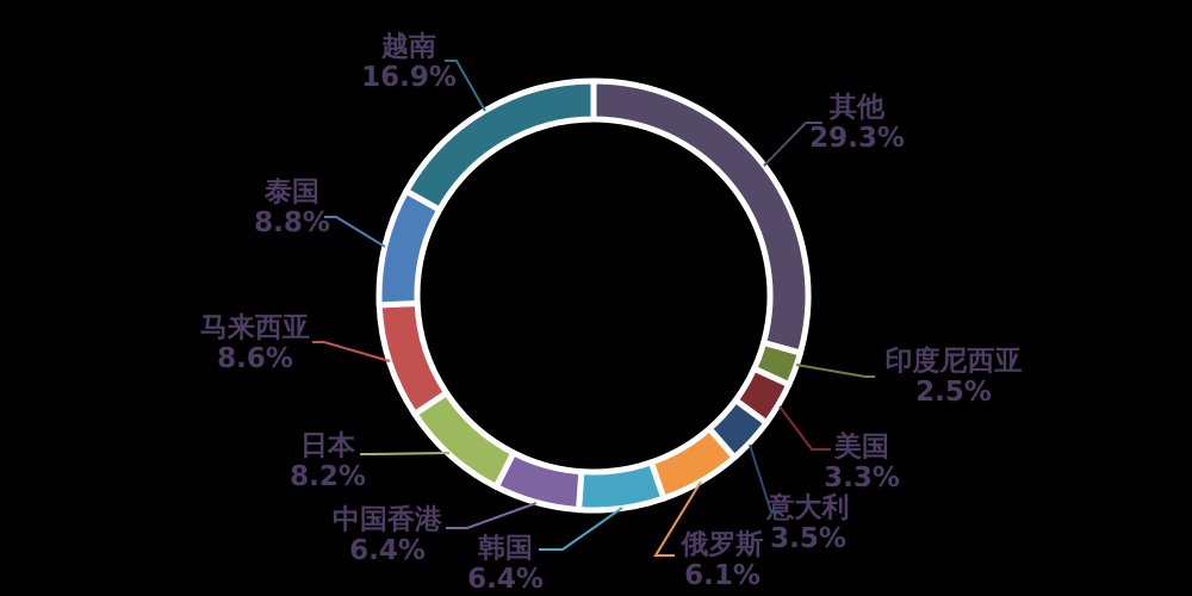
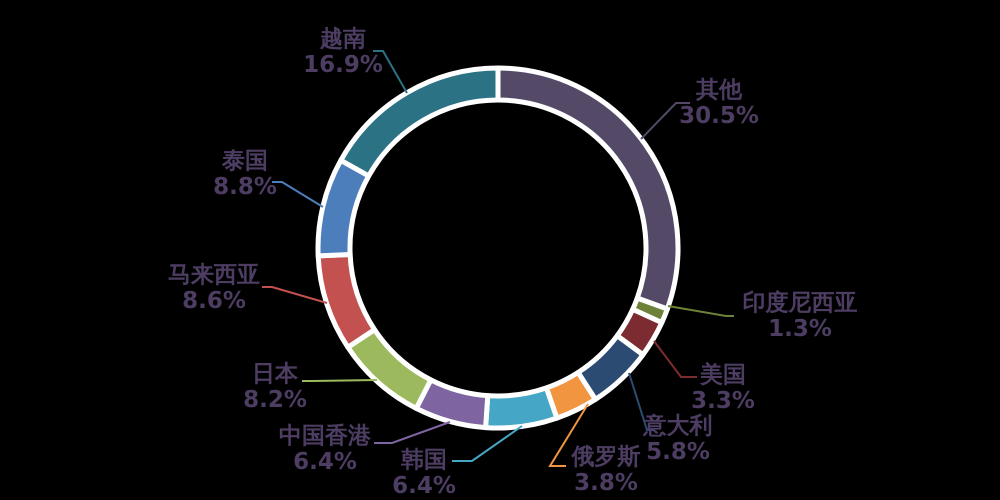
其他: 29.3% -> 30.5%
印度尼西亚: 2.5% -> 1.3%
意大利: 3.5% -> 5.8%
俄罗斯: 6.1% -> 3.8%
